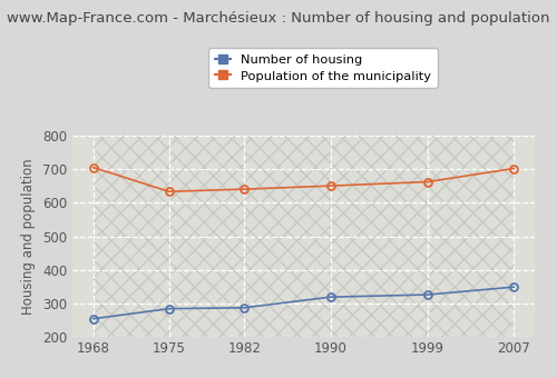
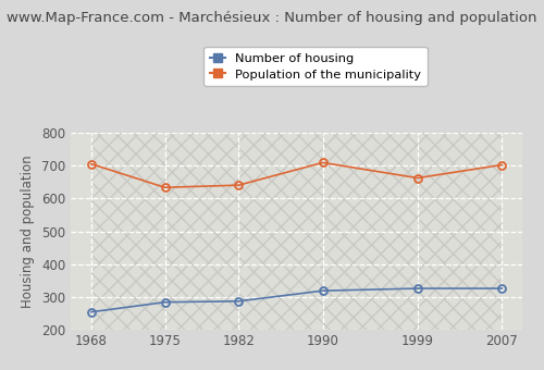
Population of the municipality/1990: 651 -> 710
Number of housing/2007: 348 -> 325
